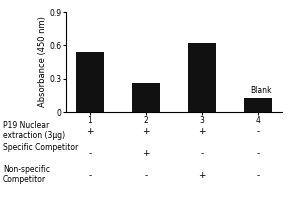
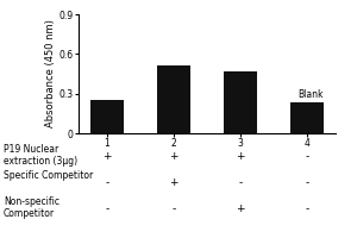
1: 0.54 -> 0.25
2: 0.27 -> 0.51
3: 0.62 -> 0.47
4: 0.13 -> 0.23
